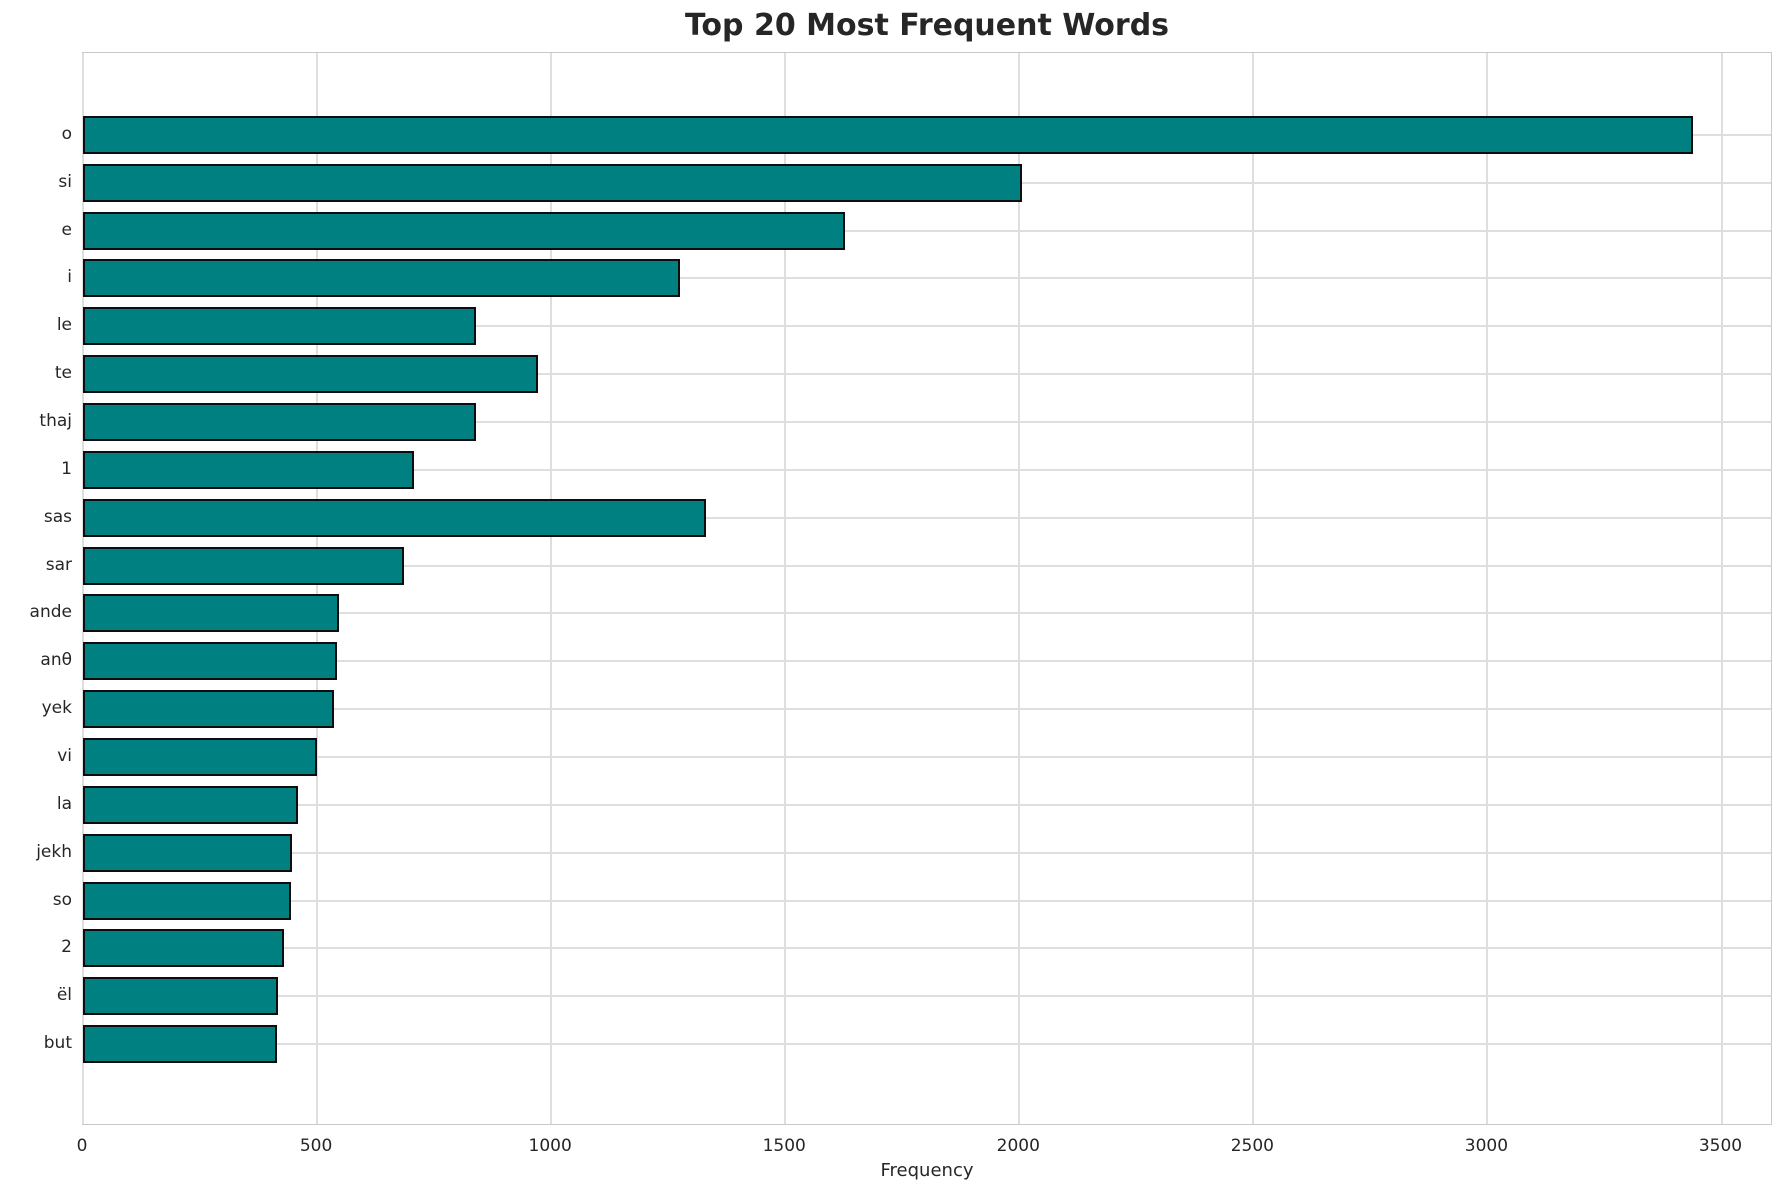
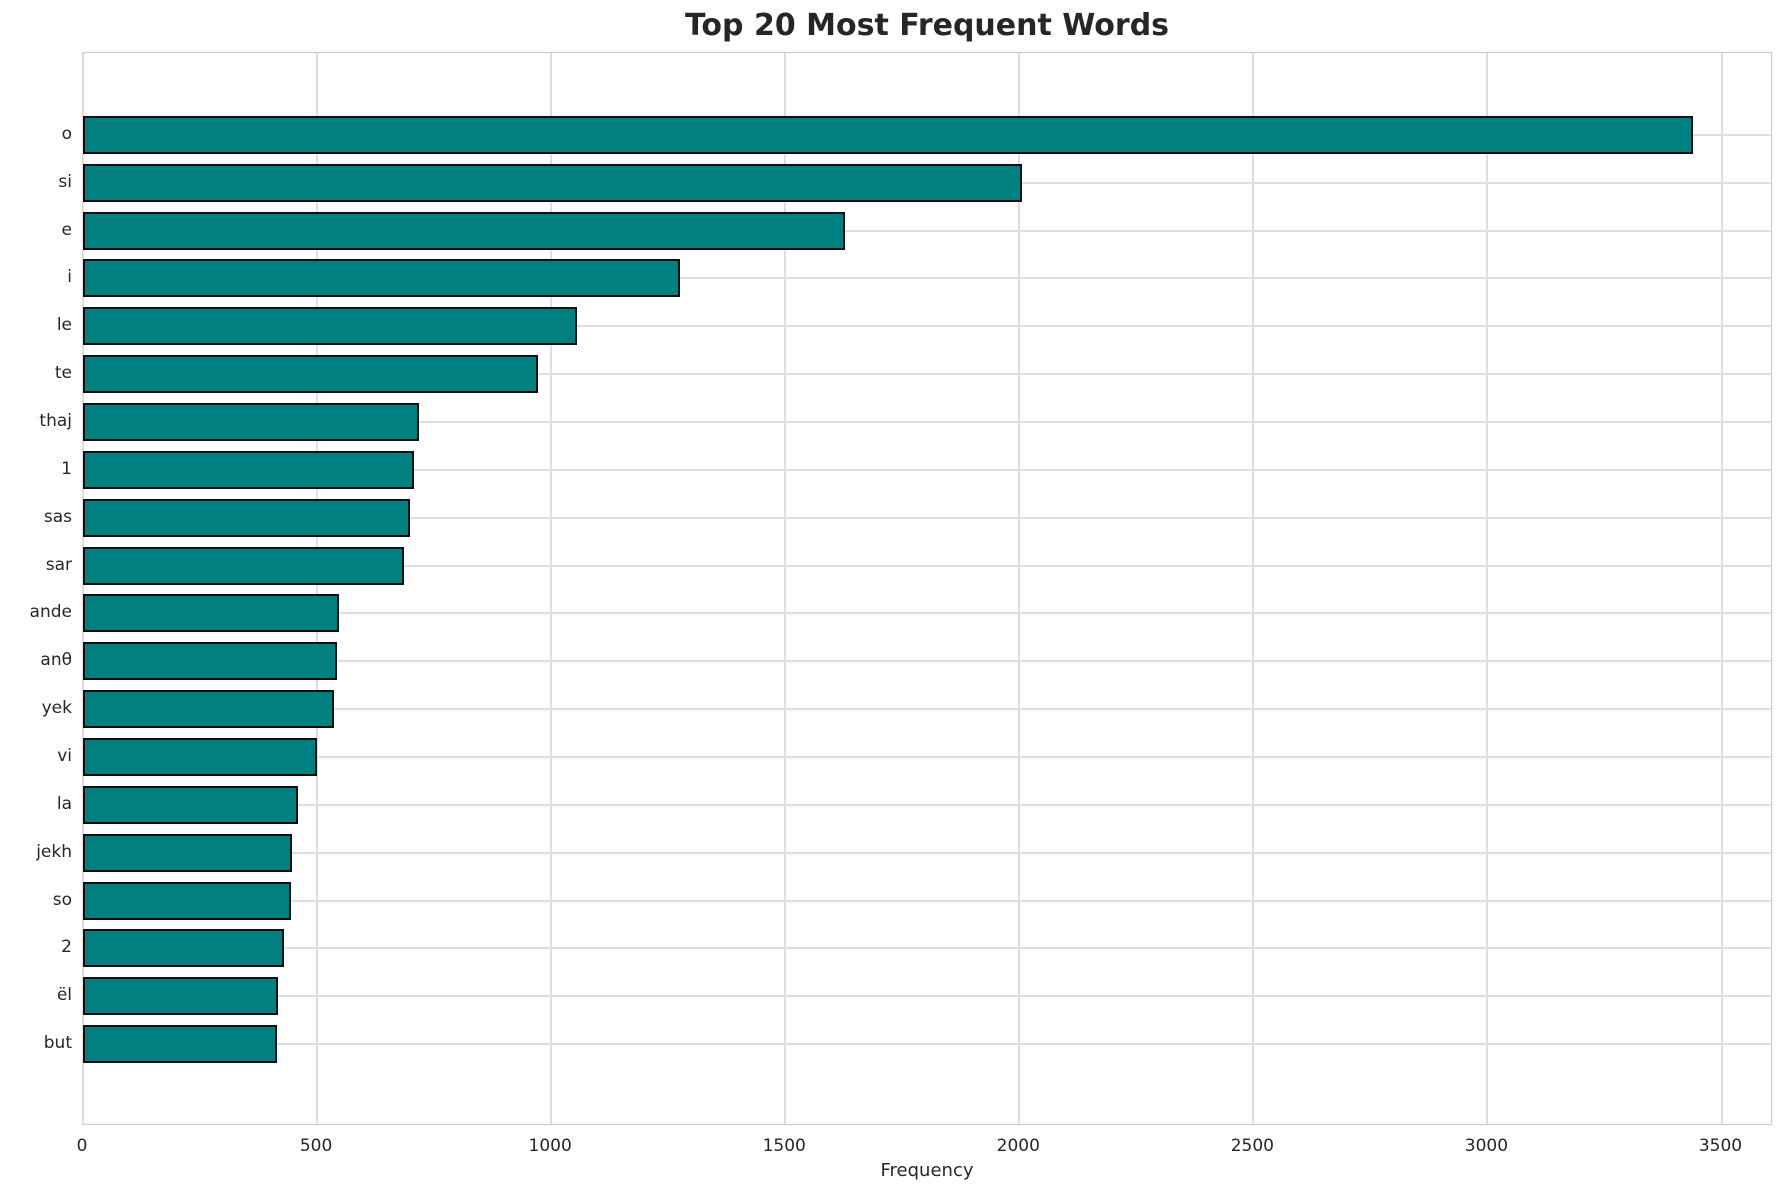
le: 840 -> 1060
thaj: 840 -> 720
sas: 1330 -> 700
